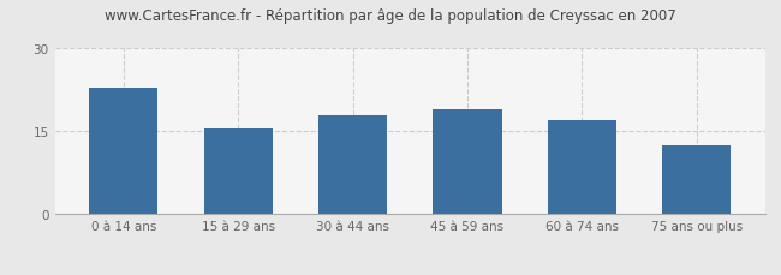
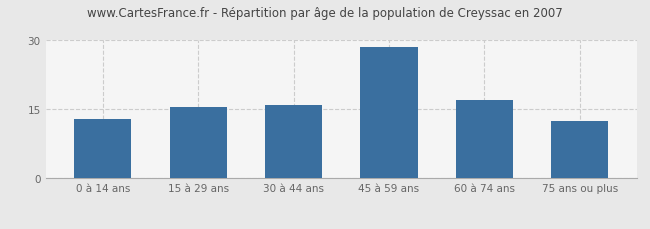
0 à 14 ans: 23.0 -> 13.0
30 à 44 ans: 18.0 -> 16.0
45 à 59 ans: 19.0 -> 28.5
